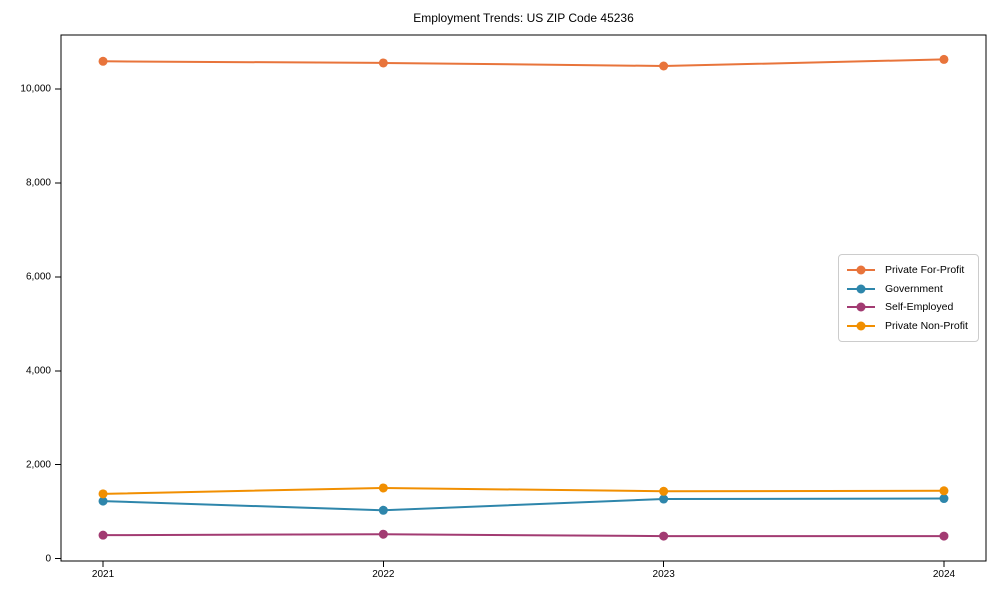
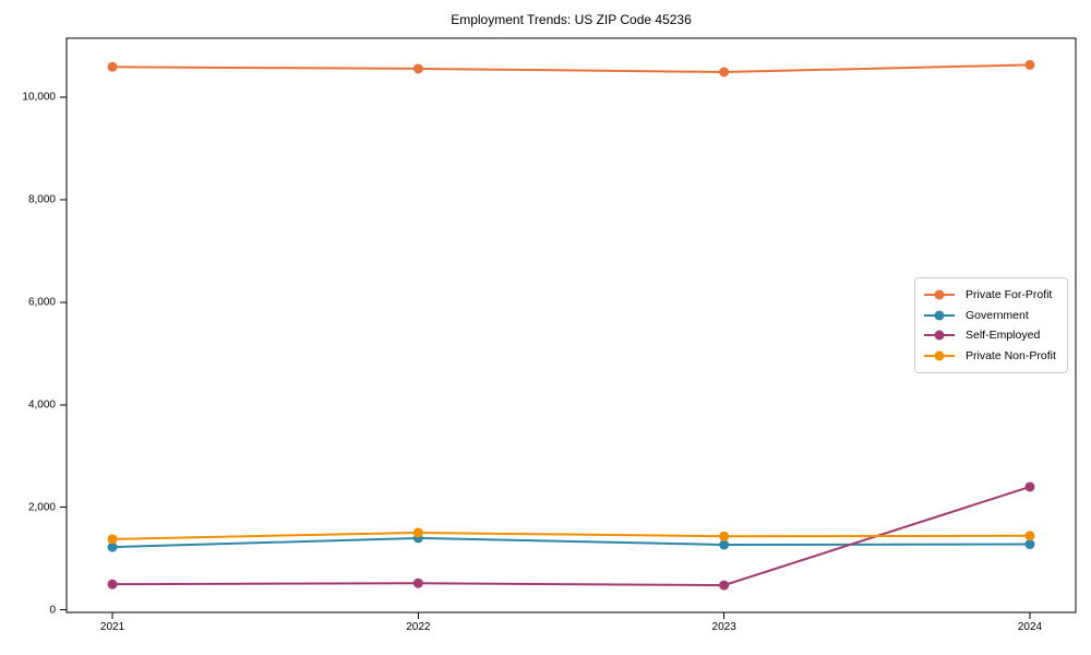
Government/2022: 1000 -> 1400
Self-Employed/2024: 500 -> 2400
